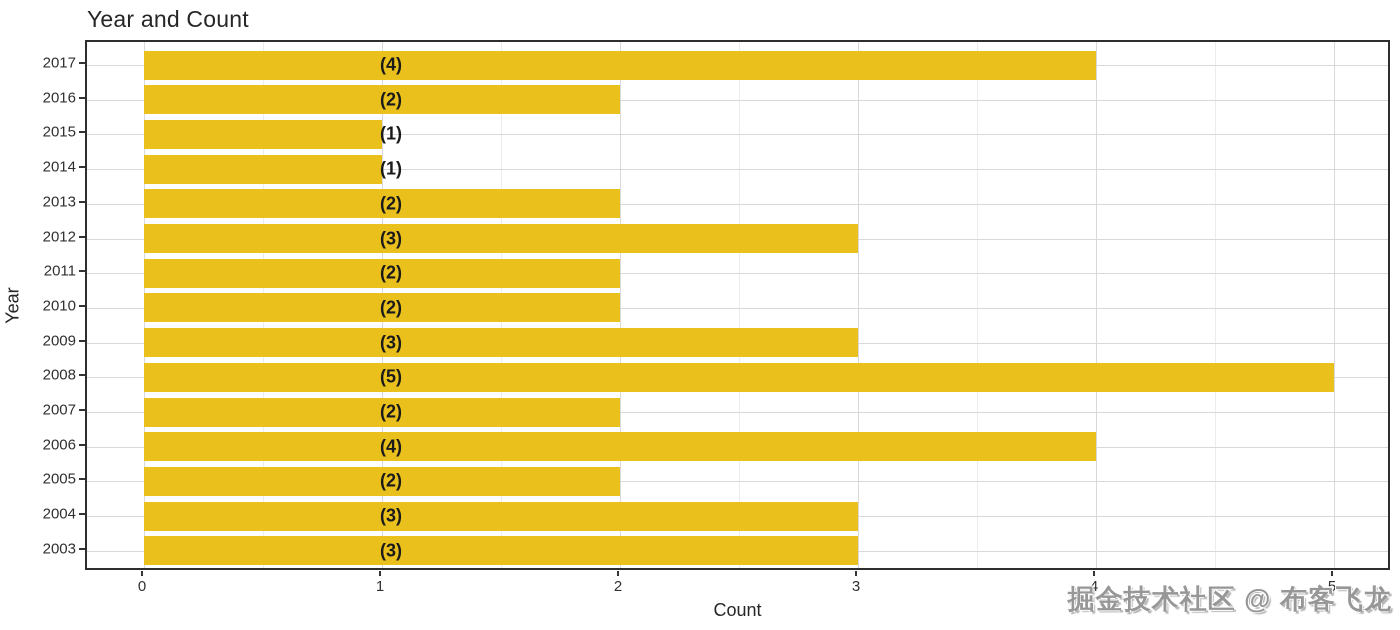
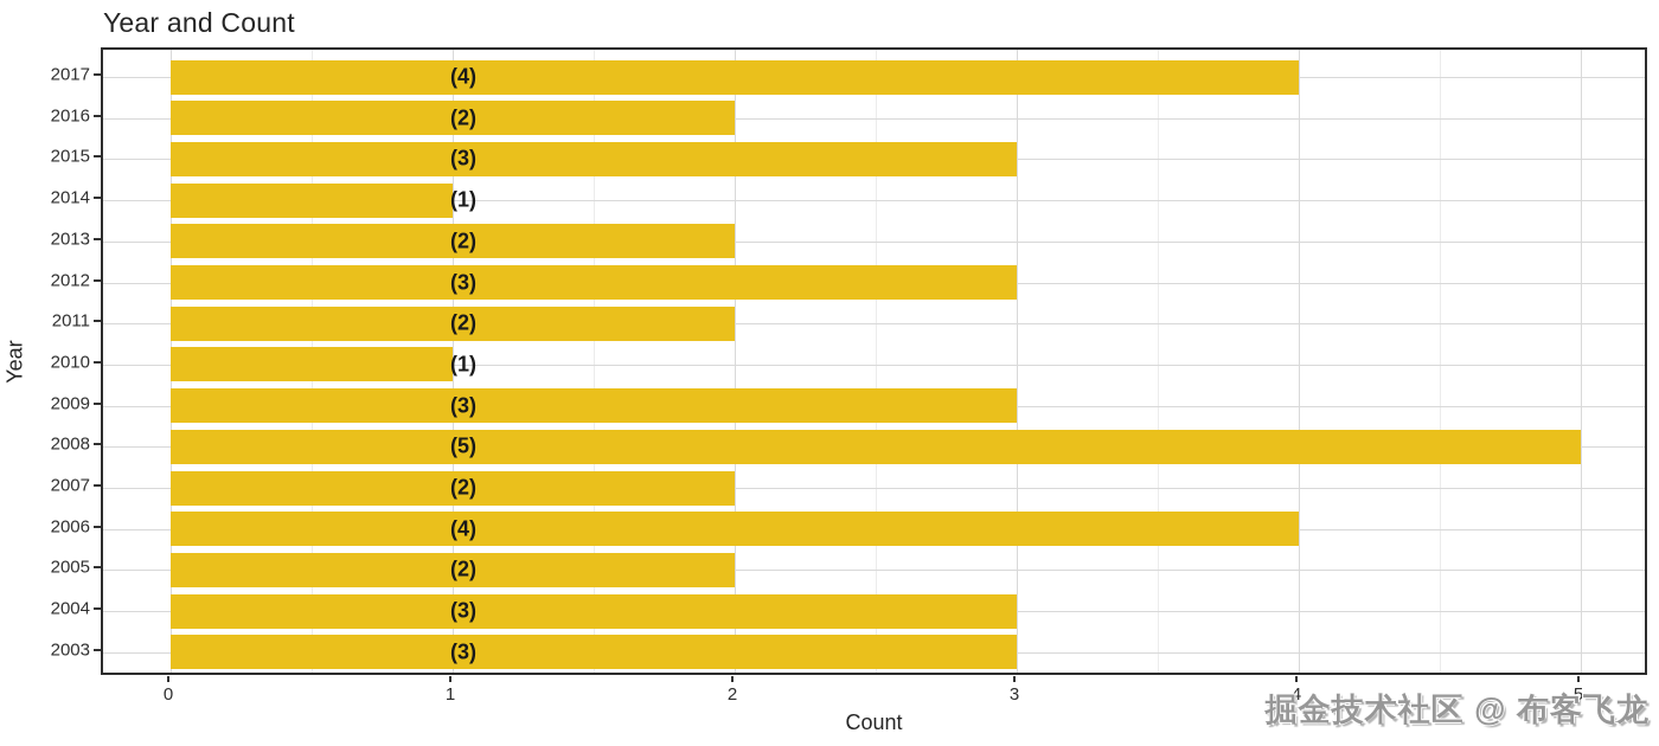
2015: 1 -> 3
2010: 2 -> 1
